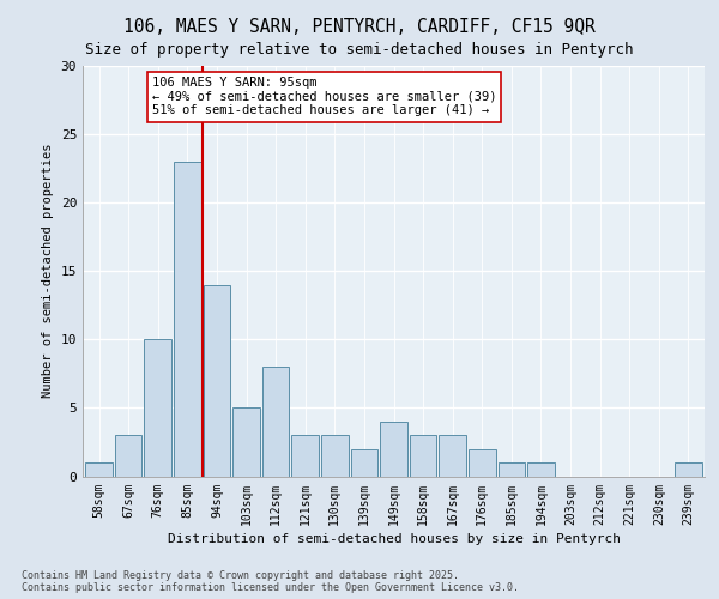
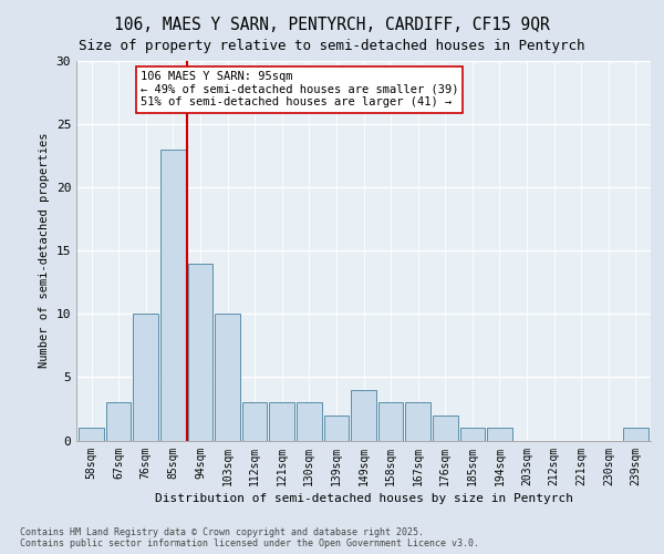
103sqm: 5 -> 10
112sqm: 8 -> 3
